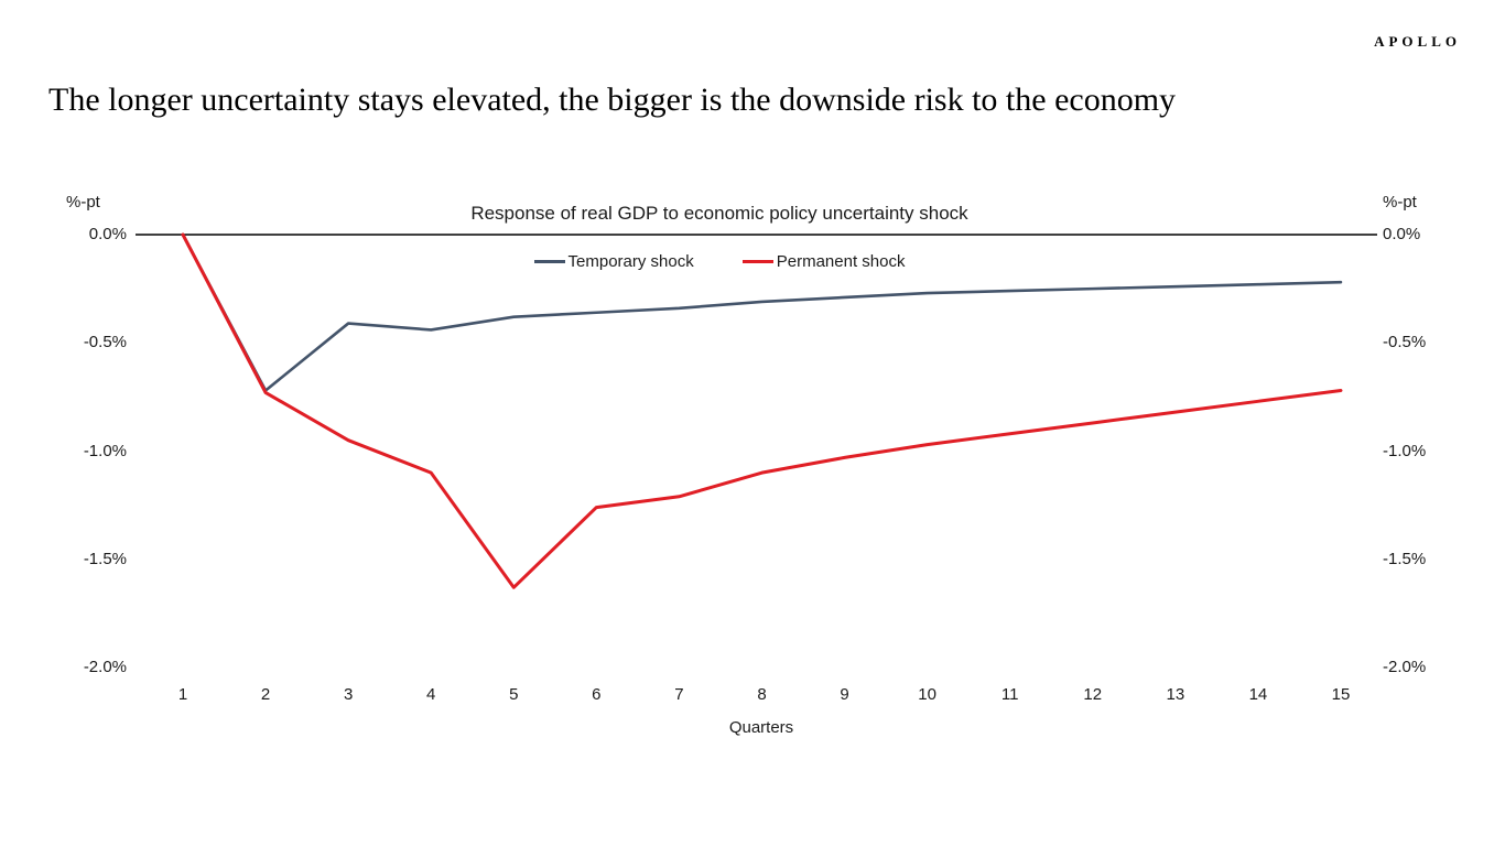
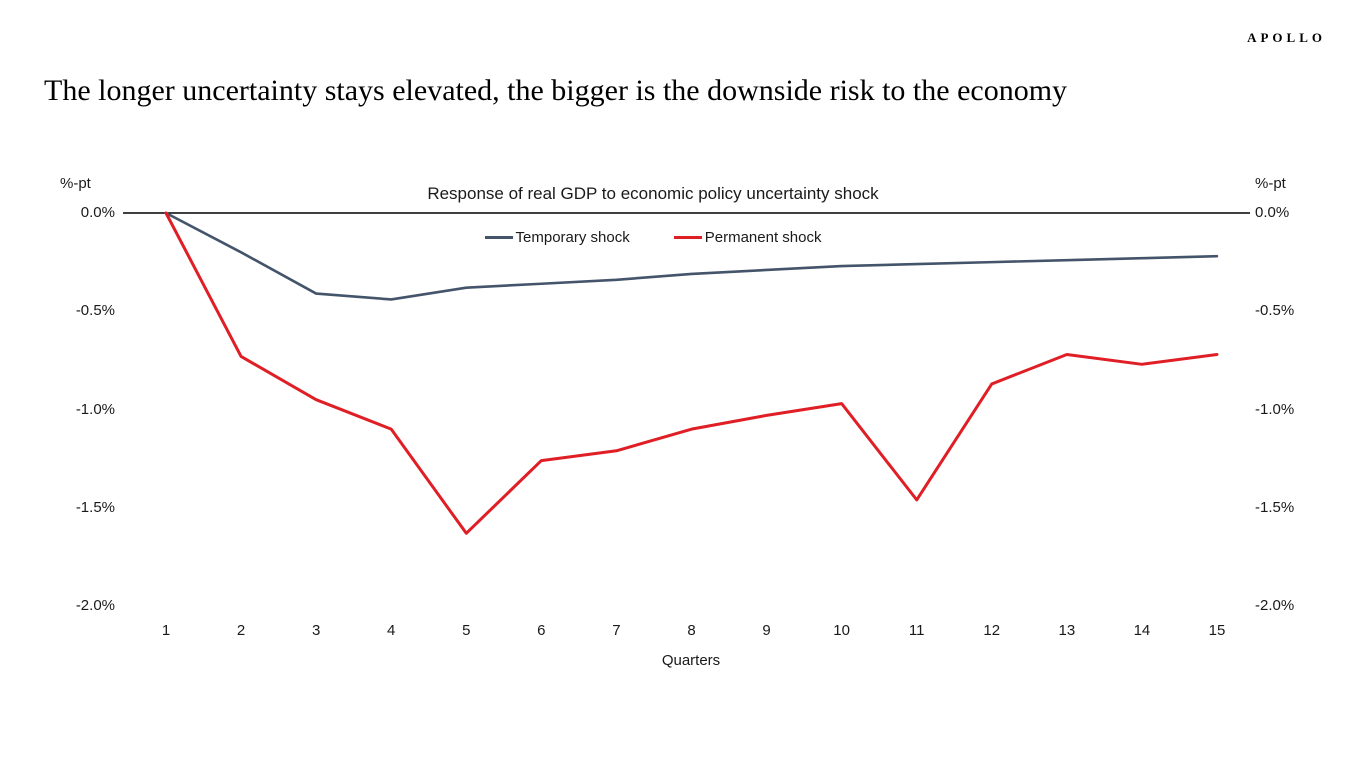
Temporary shock/2: -0.72% -> -0.20%
Permanent shock/11: -0.92% -> -1.46%
Permanent shock/13: -0.82% -> -0.72%
